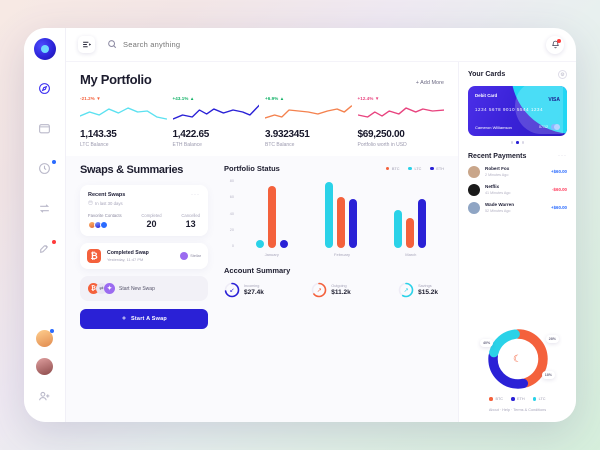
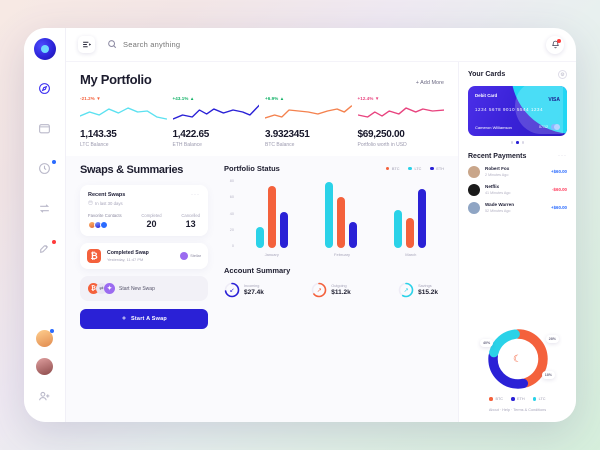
LTC/January: 10 -> 30
ETH/January: 10 -> 40
ETH/February: 60 -> 30
ETH/March: 60 -> 70
